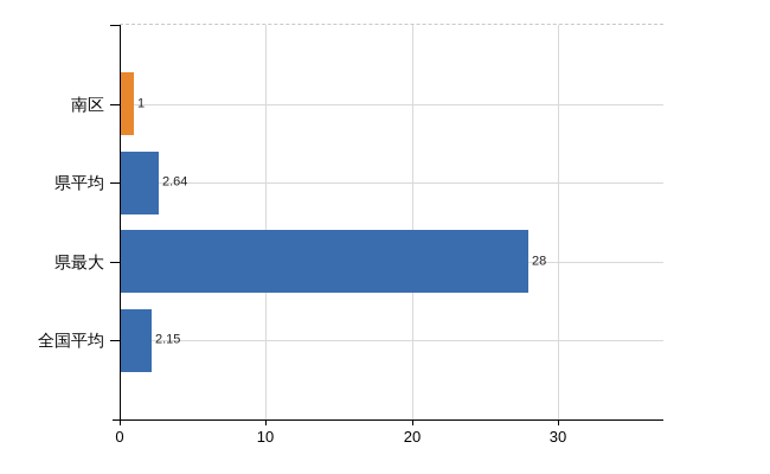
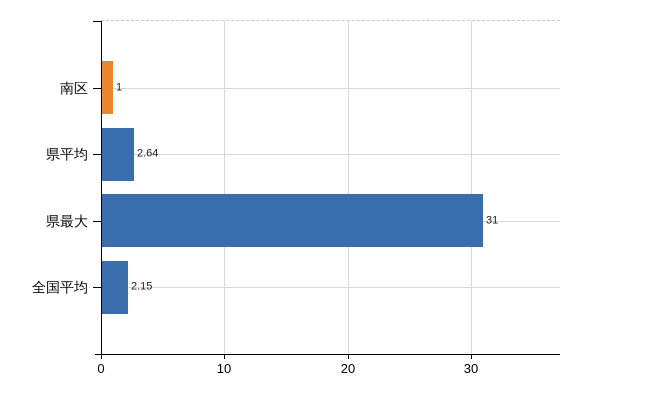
県最大: 28 -> 31
